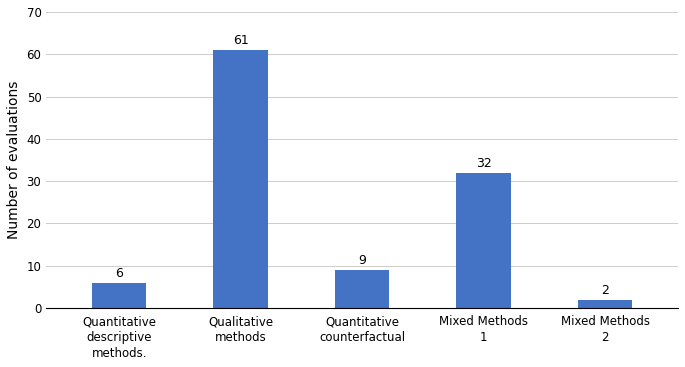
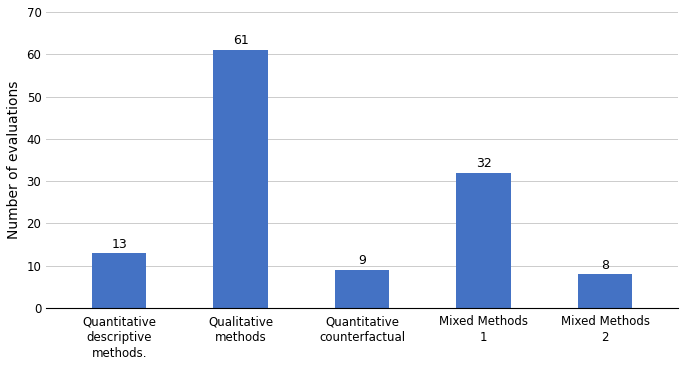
Quantitative descriptive methods.: 6 -> 13
Mixed Methods 2: 2 -> 8
